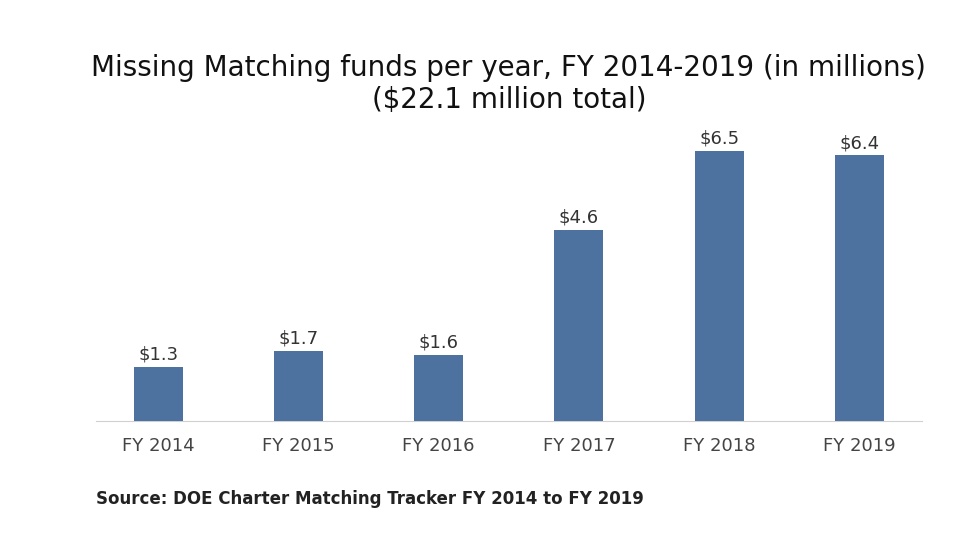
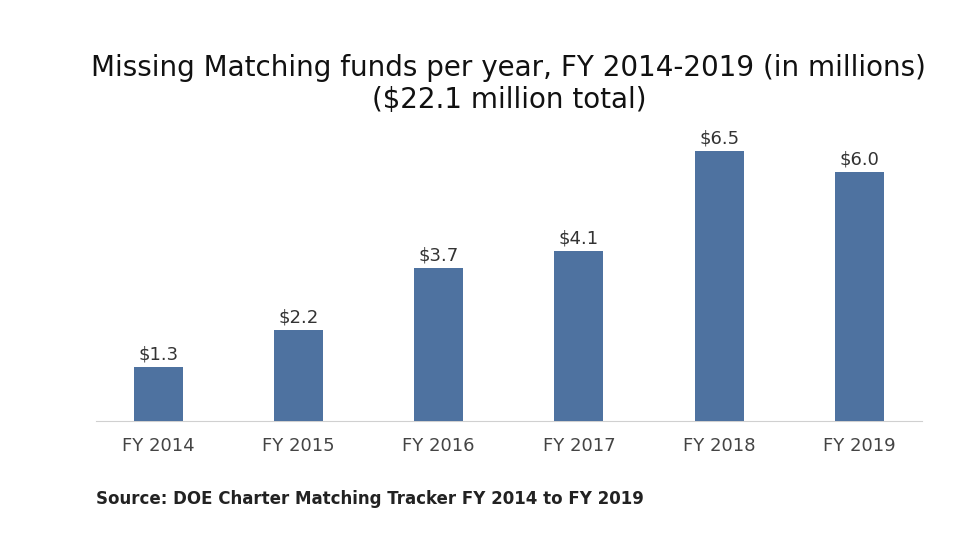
FY 2015: $1.7 -> $2.2
FY 2016: $1.6 -> $3.7
FY 2017: $4.6 -> $4.1
FY 2019: $6.4 -> $6.0
